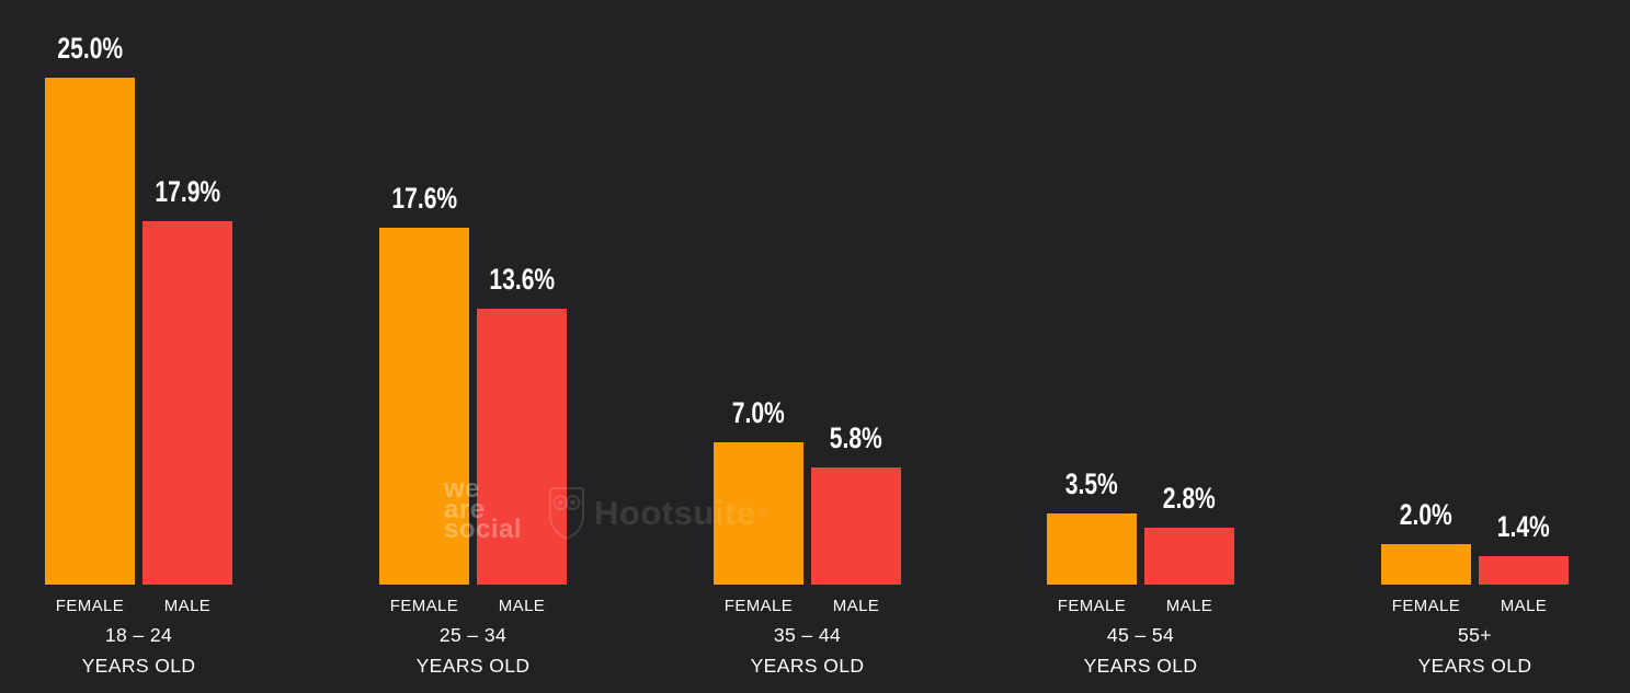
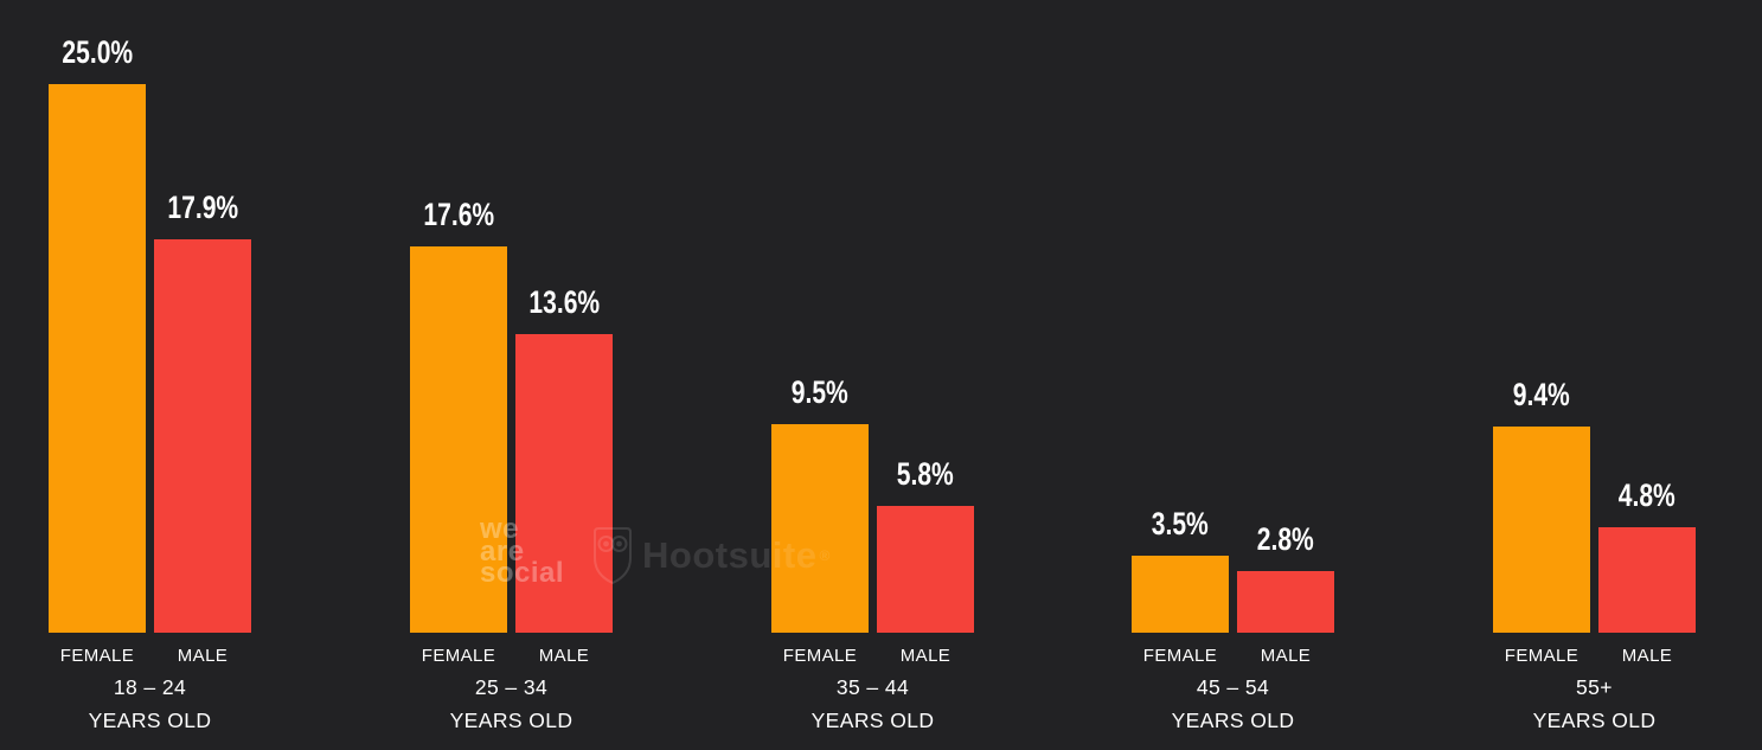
FEMALE/35 – 44: 7.0% -> 9.5%
FEMALE/55+: 2.0% -> 9.4%
MALE/55+: 1.4% -> 4.8%
